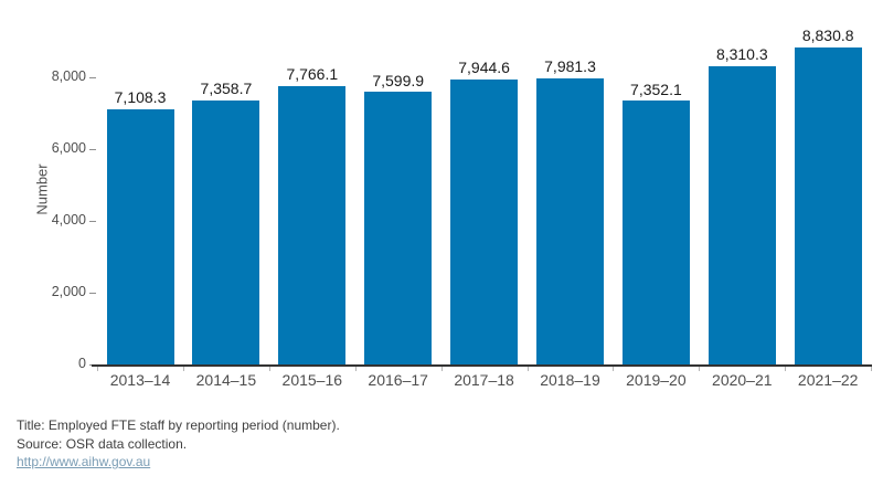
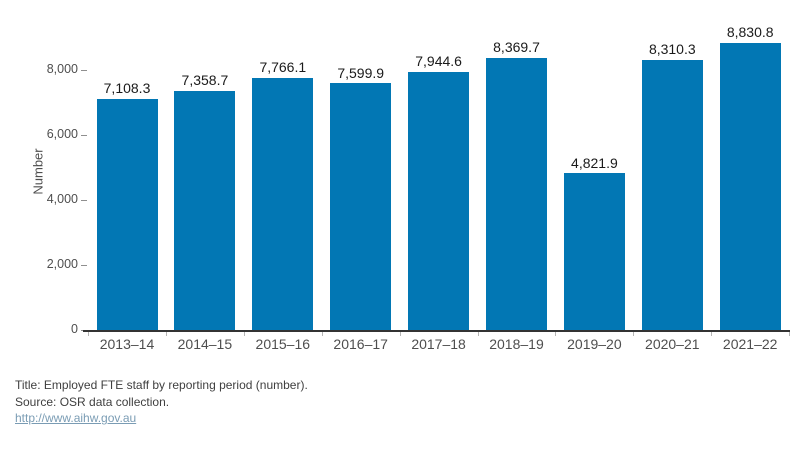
2018–19: 7,981.3 -> 8,369.7
2019–20: 7,352.1 -> 4,821.9
